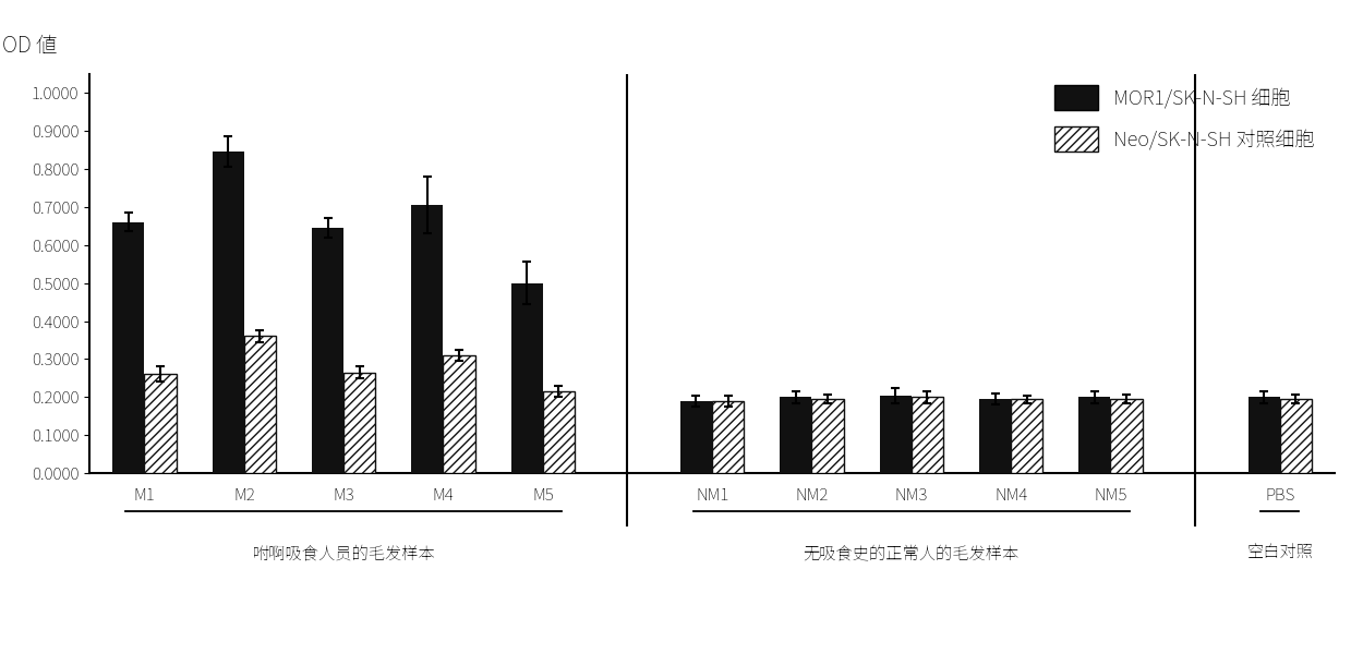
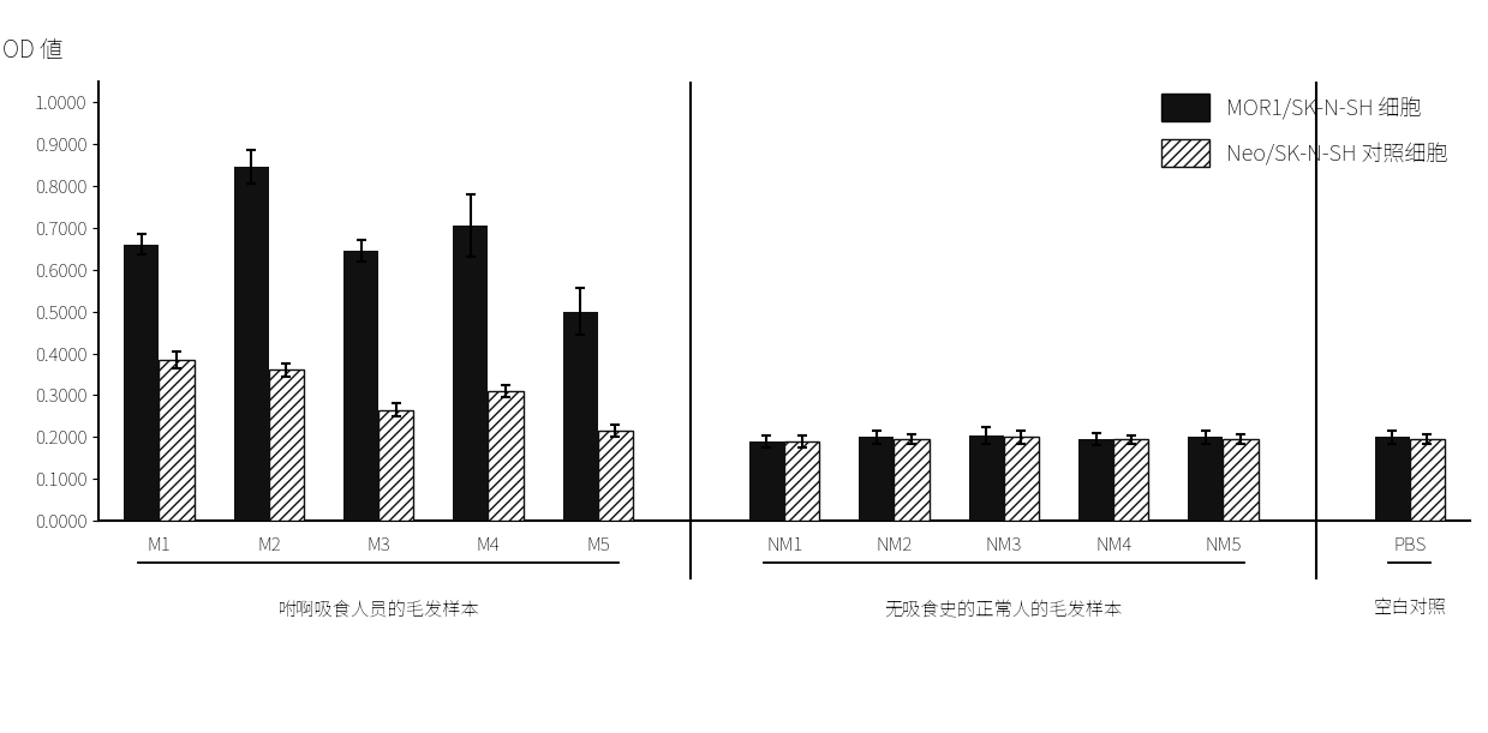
Neo/SK-N-SH 对照细胞/M1: 0.260 -> 0.385
